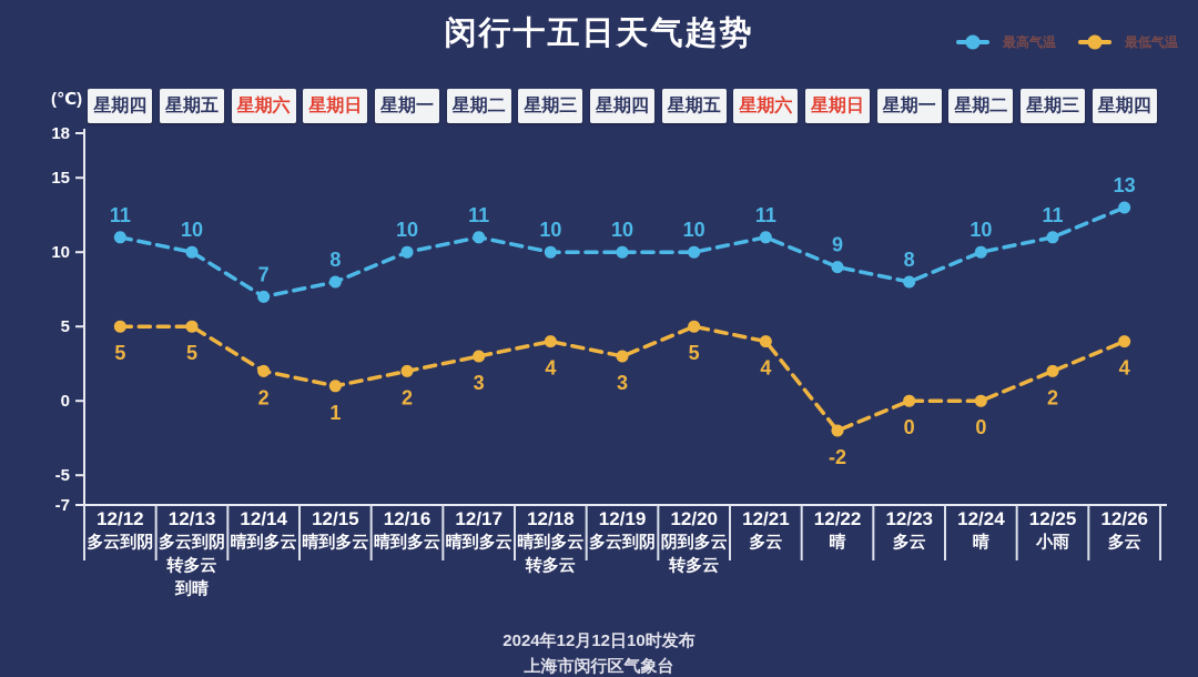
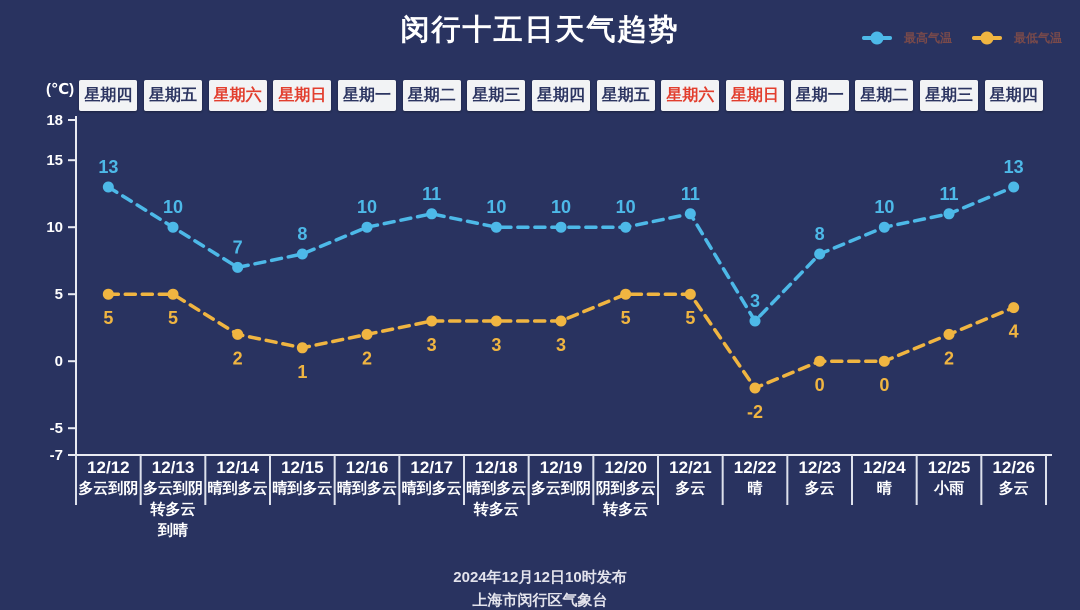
最高气温/12/12: 11 -> 13
最低气温/12/18: 4 -> 3
最低气温/12/21: 4 -> 5
最高气温/12/22: 9 -> 3
